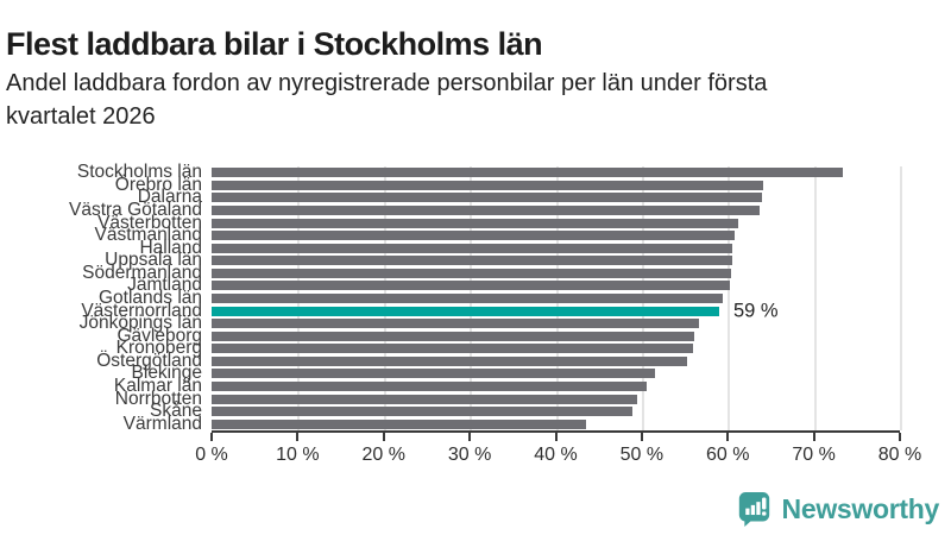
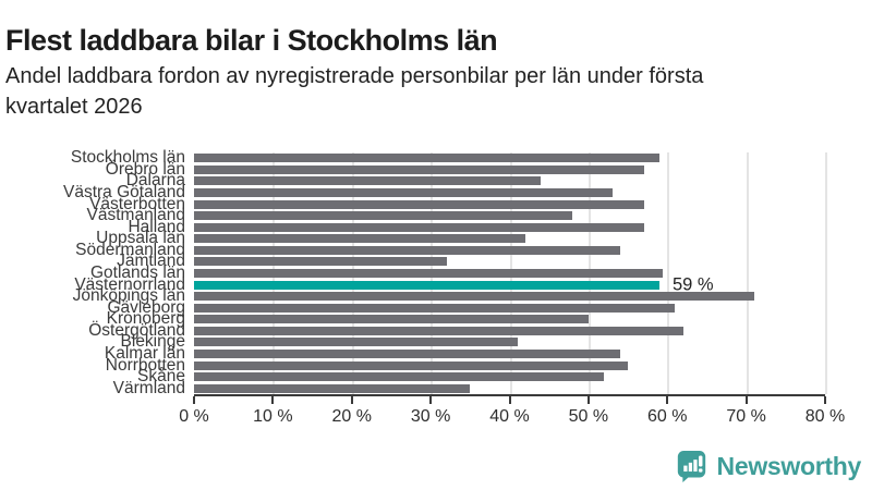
Stockholms län: 73% -> 59%
Örebro län: 64% -> 57%
Dalarna: 64% -> 44%
Västra Götaland: 64% -> 53%
Västerbotten: 61% -> 57%
Västmanland: 61% -> 48%
Halland: 60% -> 57%
Uppsala län: 60% -> 42%
Södermanland: 60% -> 54%
Jämtland: 60% -> 32%
Jönköpings län: 57% -> 71%
Gävleborg: 56% -> 61%
Kronoberg: 56% -> 50%
Östergötland: 55% -> 62%
Blekinge: 52% -> 41%
Kalmar län: 51% -> 54%
Norrbotten: 49% -> 55%
Skåne: 49% -> 52%
Värmland: 44% -> 35%
